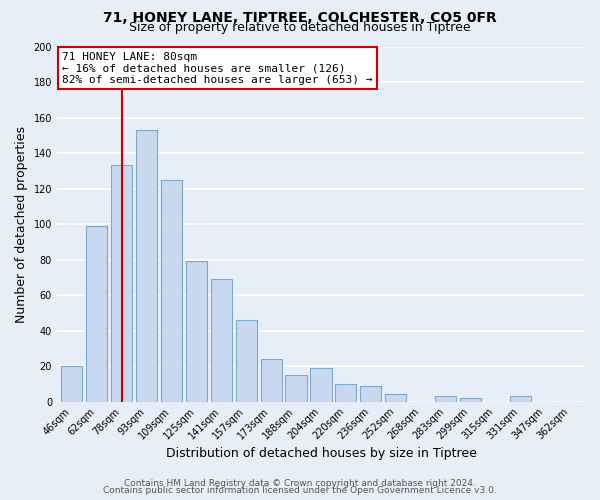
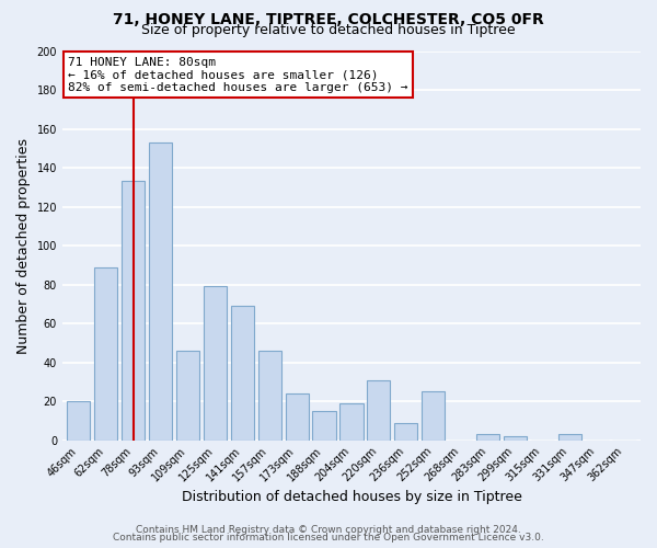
62sqm: 99 -> 89
109sqm: 125 -> 46
220sqm: 10 -> 31
252sqm: 4 -> 25
